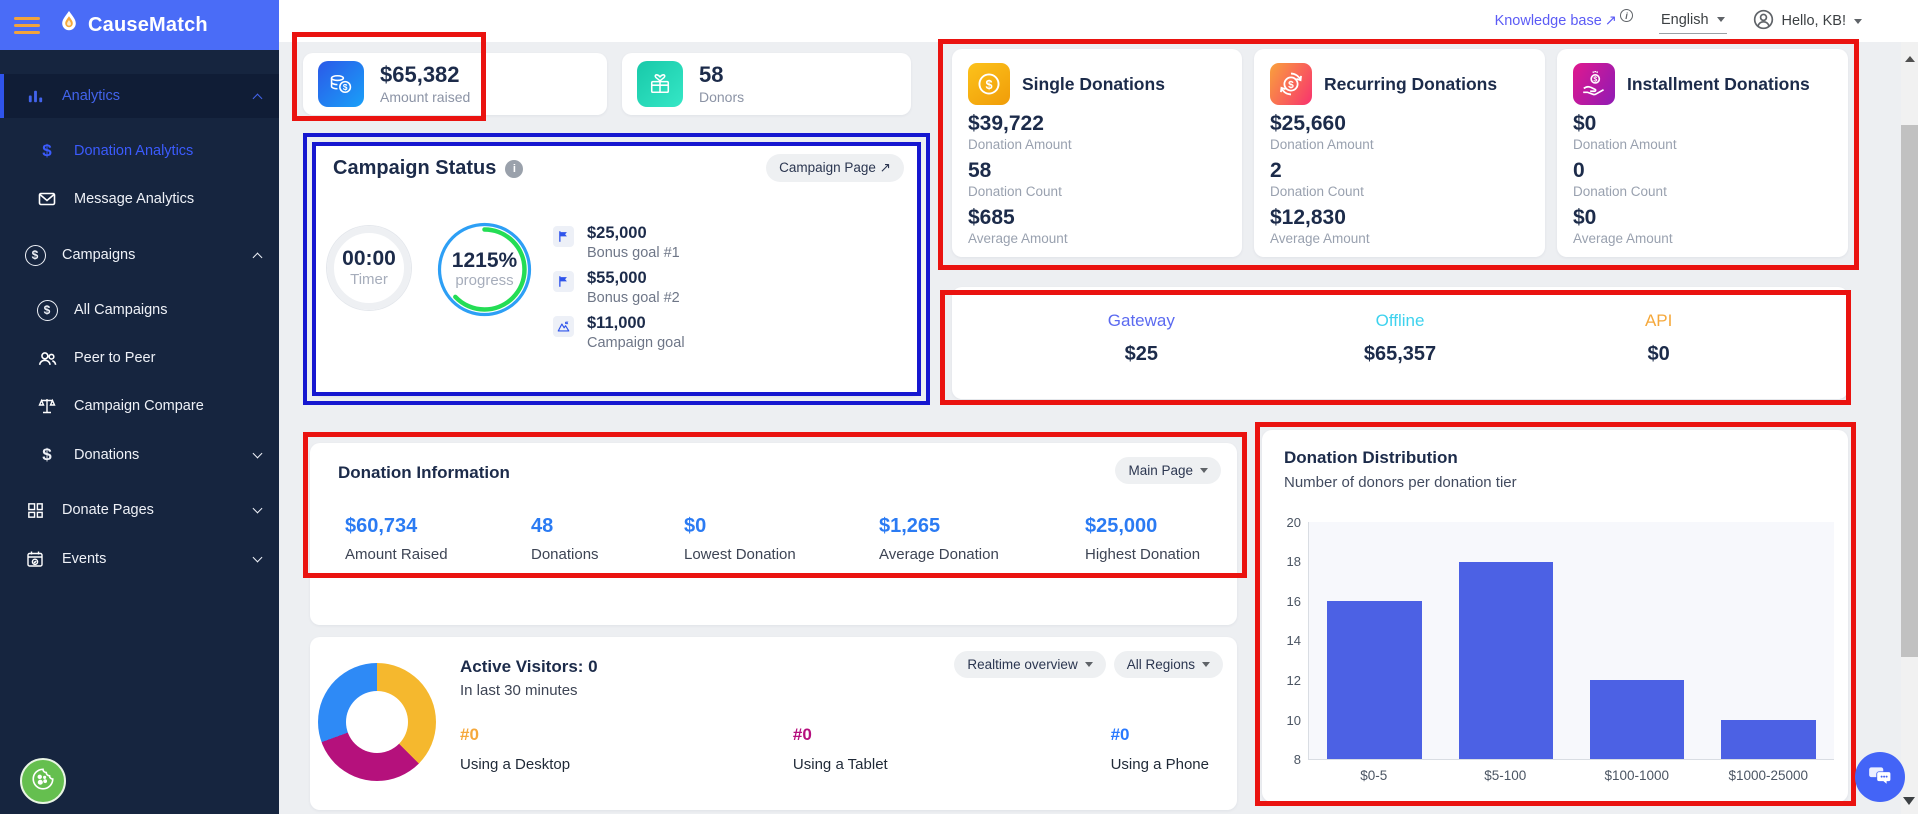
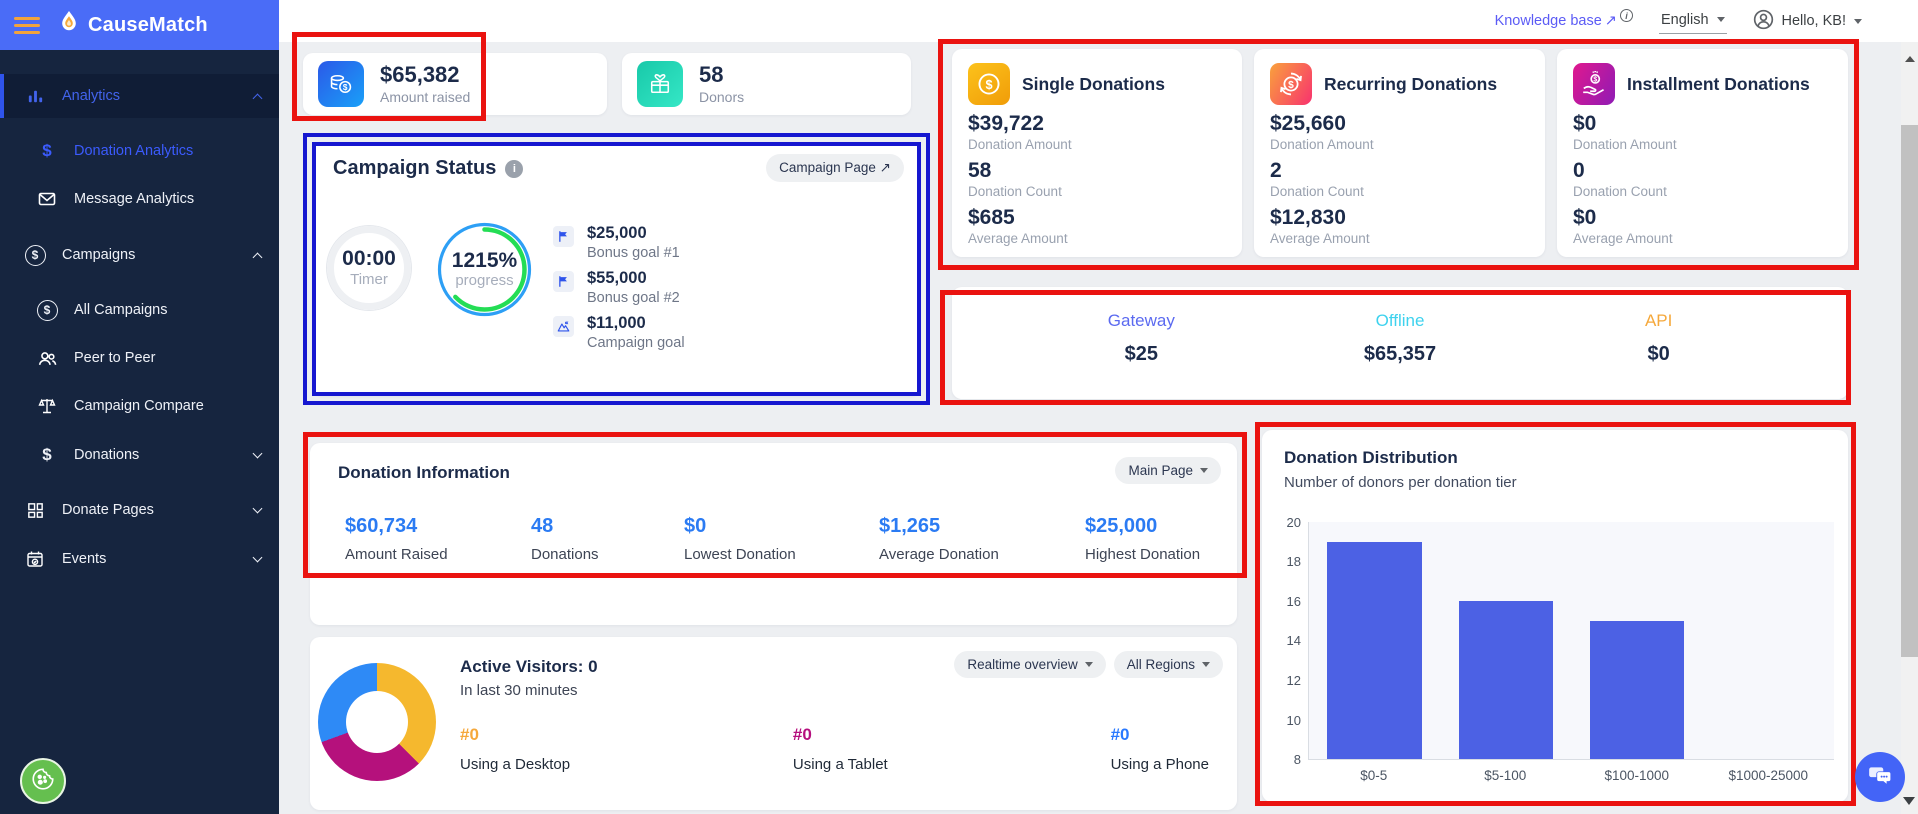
$0-5: 16 -> 19
$5-100: 18 -> 16
$100-1000: 12 -> 15
$1000-25000: 10 -> 8
